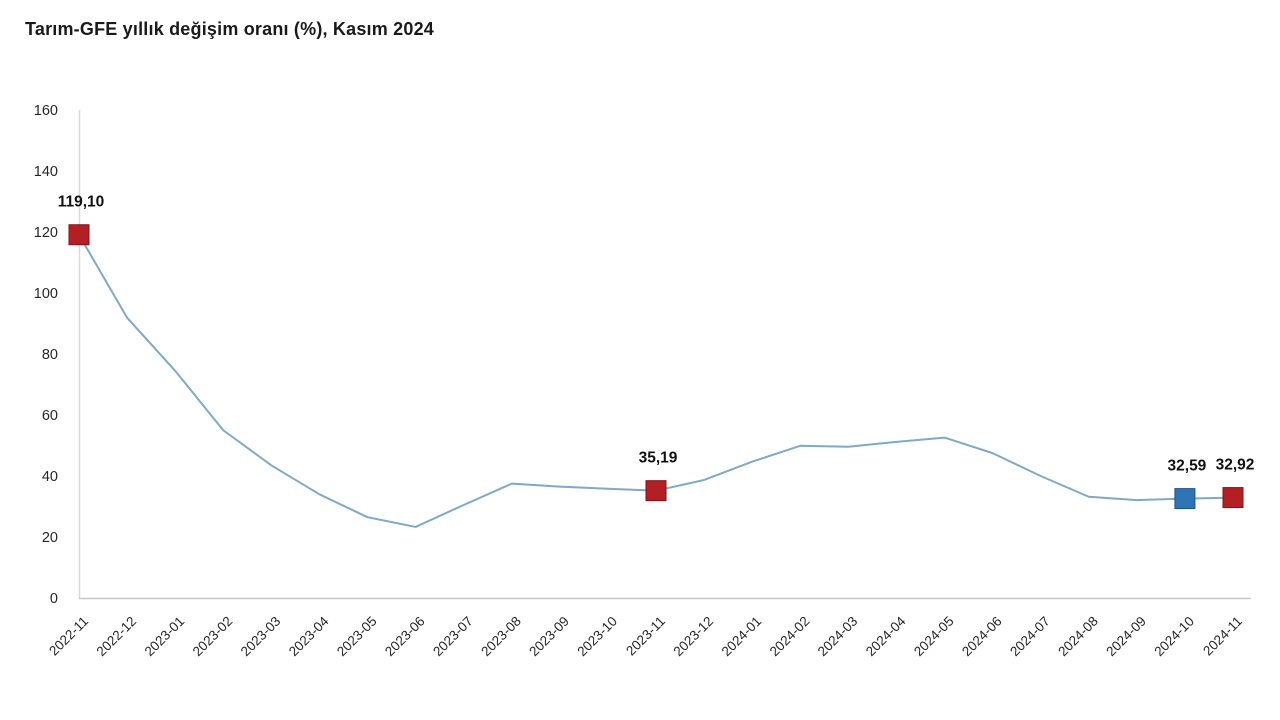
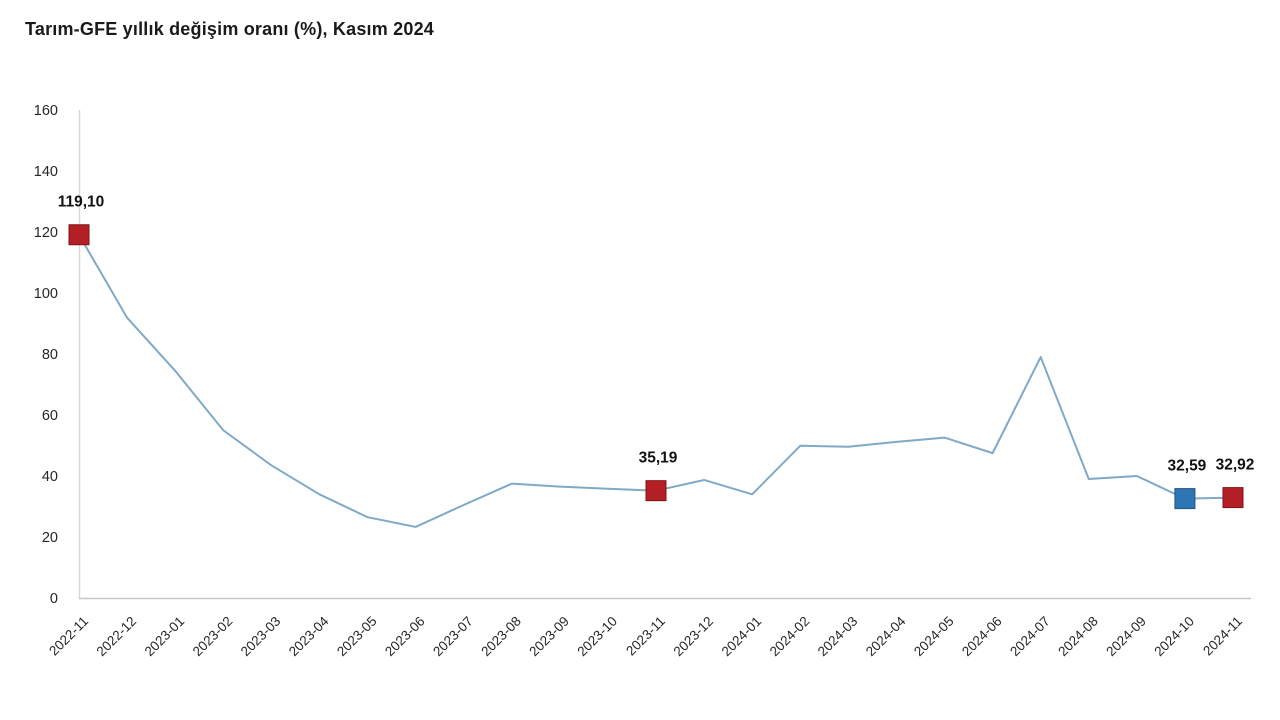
2024-01: 45 -> 34
2024-07: 40 -> 79
2024-08: 33 -> 39
2024-09: 32 -> 40
